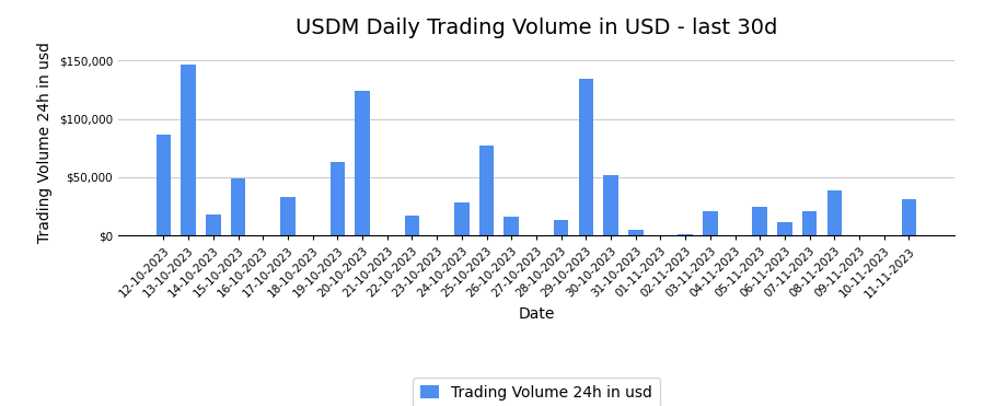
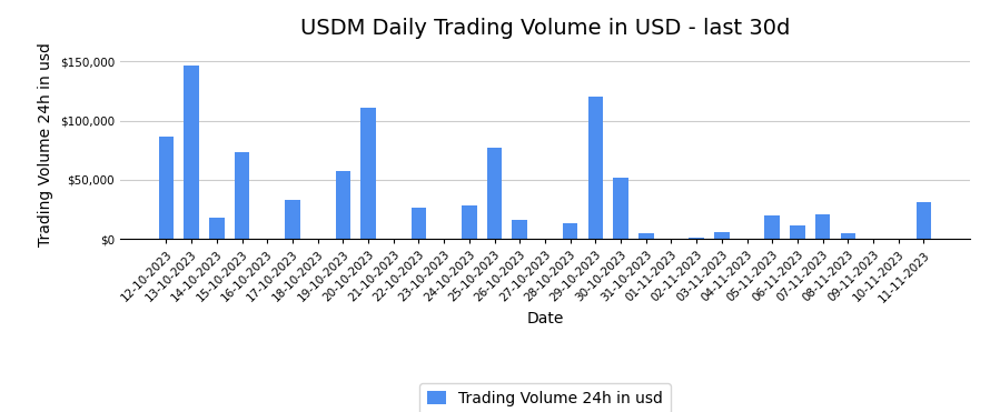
15-10-2023: $49,000 -> $73,000
19-10-2023: $63,000 -> $57,000
20-10-2023: $124,000 -> $111,000
22-10-2023: $17,000 -> $26,000
29-10-2023: $134,000 -> $120,000
03-11-2023: $21,000 -> $6,000
05-11-2023: $25,000 -> $20,000
08-11-2023: $39,000 -> $5,000
